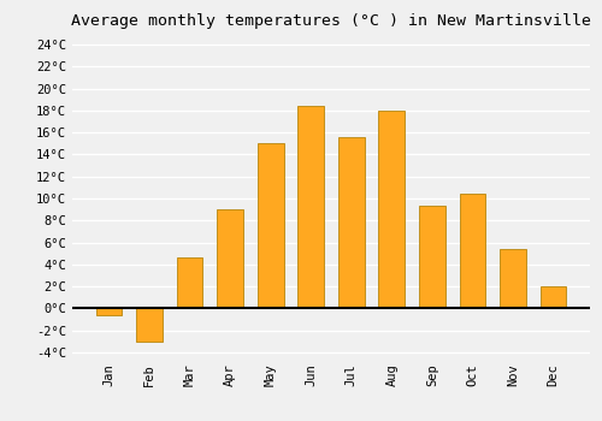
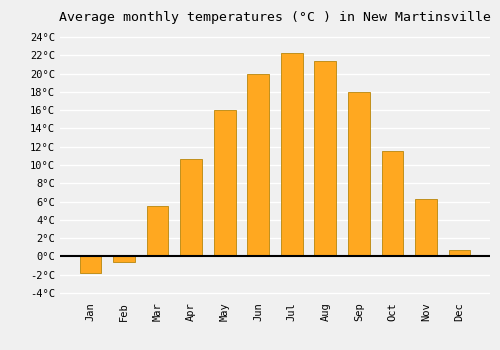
Jan: -0.6°C -> -1.8°C
Feb: -3.0°C -> -0.6°C
Mar: 4.6°C -> 5.5°C
Apr: 9.0°C -> 10.7°C
May: 15.0°C -> 16.0°C
Jun: 18.4°C -> 20.0°C
Jul: 15.6°C -> 22.3°C
Aug: 18.0°C -> 21.4°C
Sep: 9.4°C -> 18.0°C
Oct: 10.4°C -> 11.5°C
Nov: 5.4°C -> 6.3°C
Dec: 2.0°C -> 0.7°C
